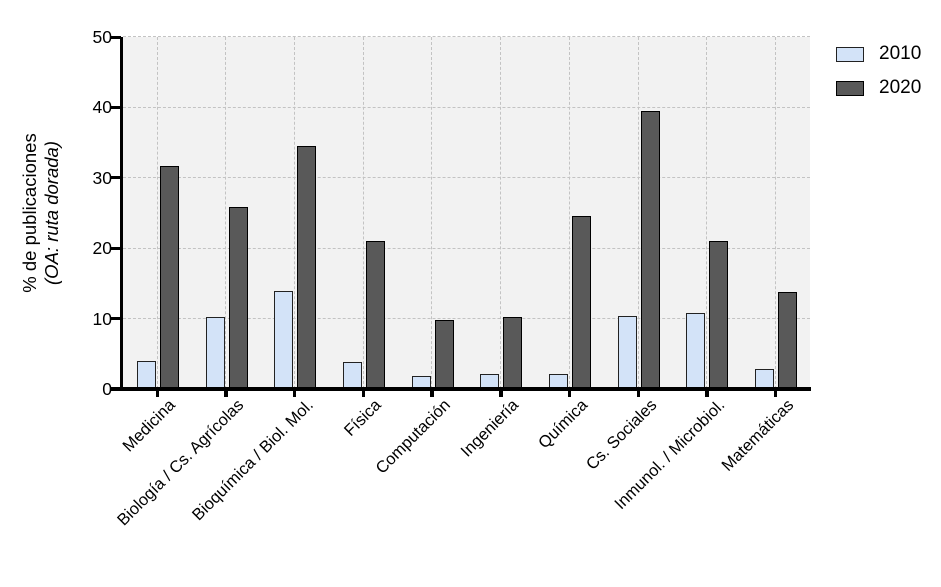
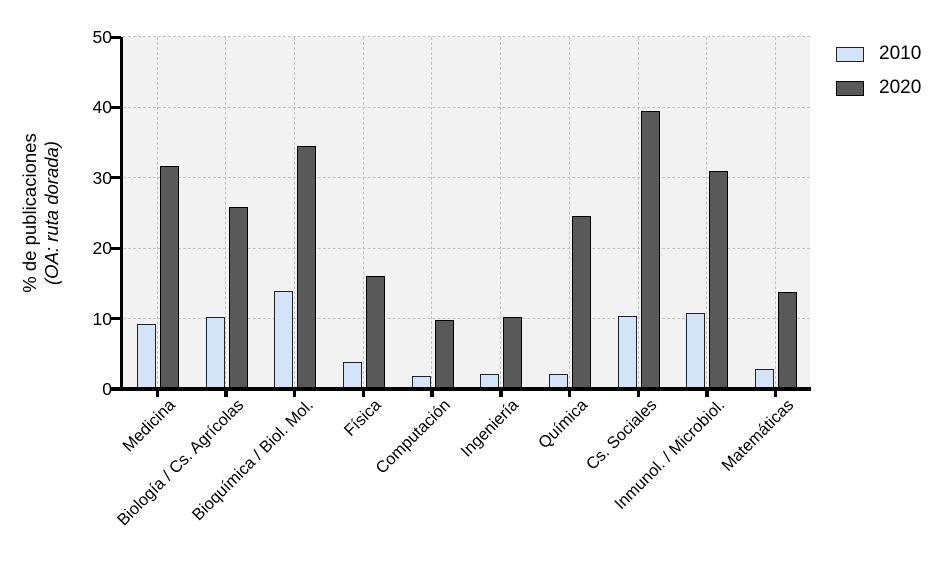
2010/Medicina: 4 -> 9
2020/Física: 21 -> 16
2020/Inmunol. / Microbiol.: 21 -> 31
